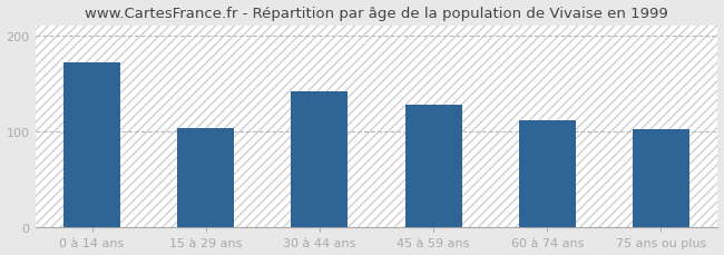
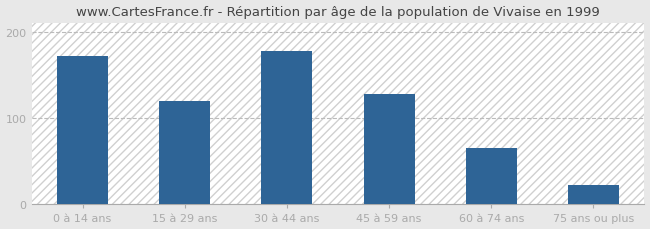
15 à 29 ans: 104 -> 120
30 à 44 ans: 142 -> 178
60 à 74 ans: 112 -> 65
75 ans ou plus: 102 -> 22
